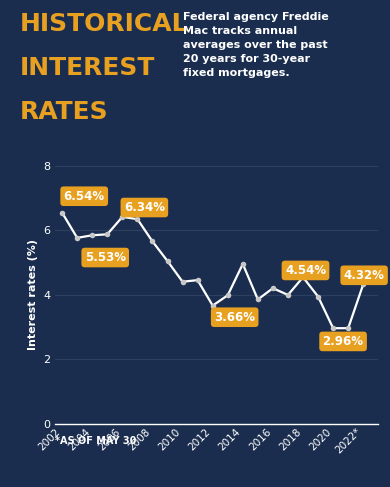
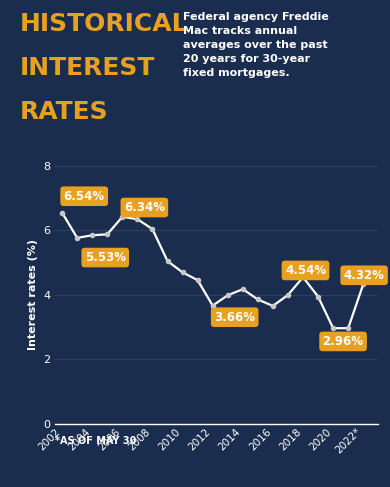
2008: 5.65 -> 6.03
2010: 4.40 -> 4.69
2014: 4.95 -> 4.17
2016: 4.20 -> 3.65
